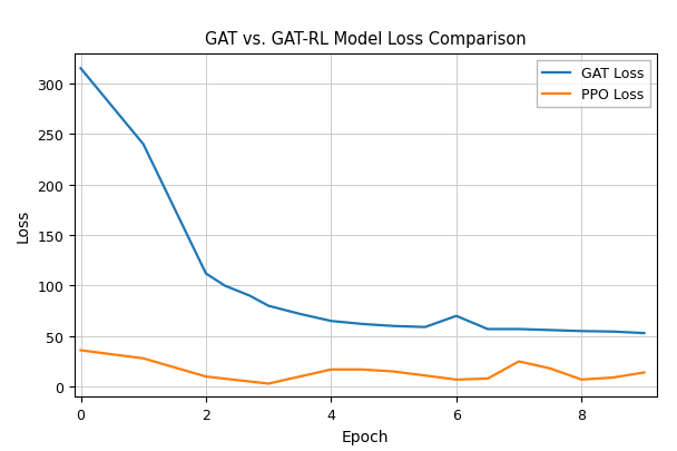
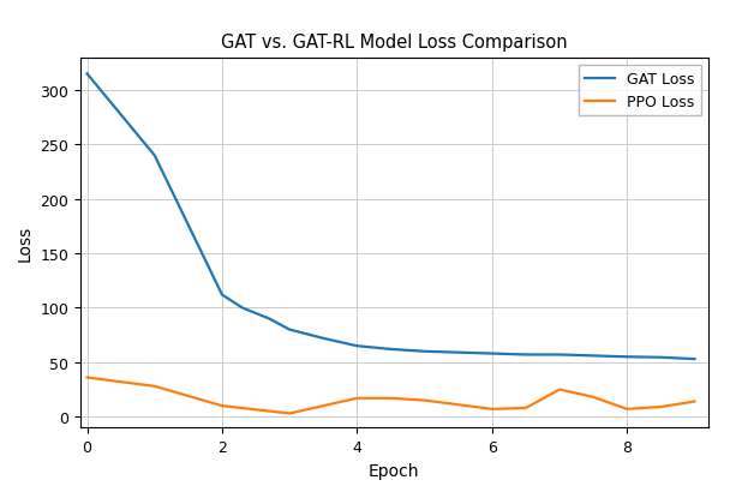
GAT Loss/6: 70 -> 58
